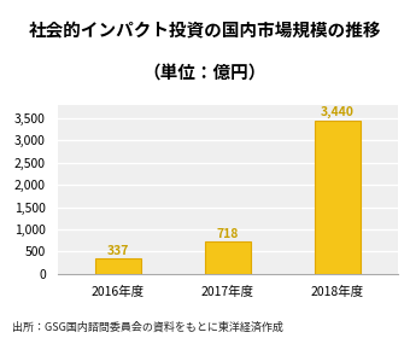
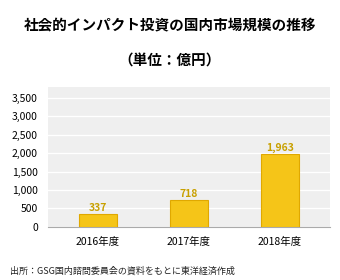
2018年度: 3,440 -> 1,963
